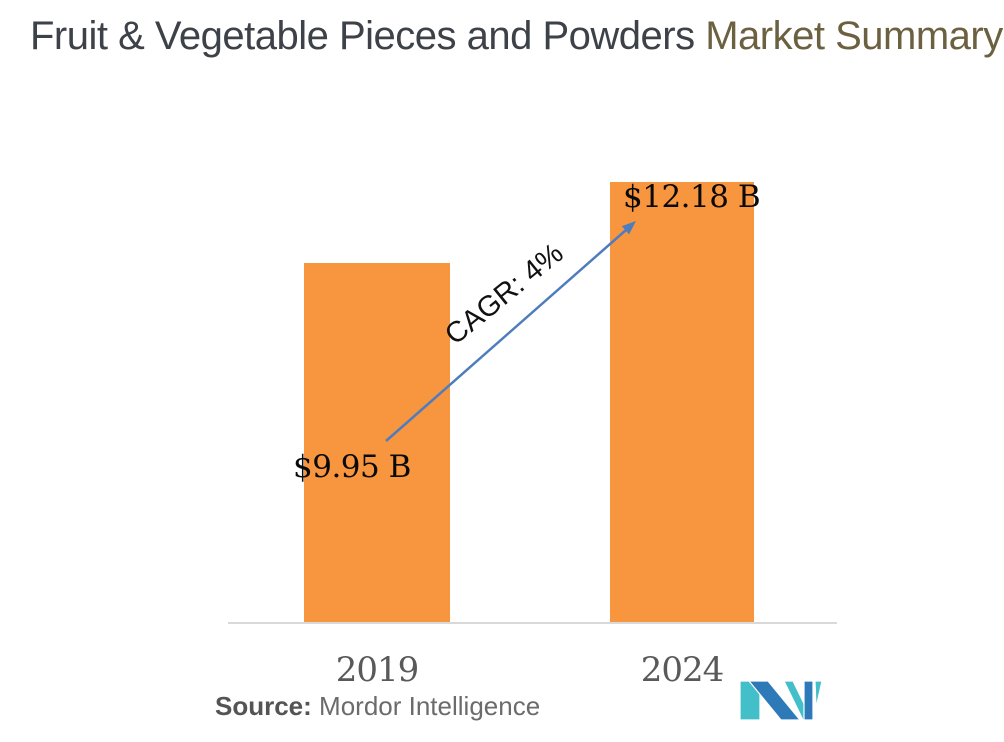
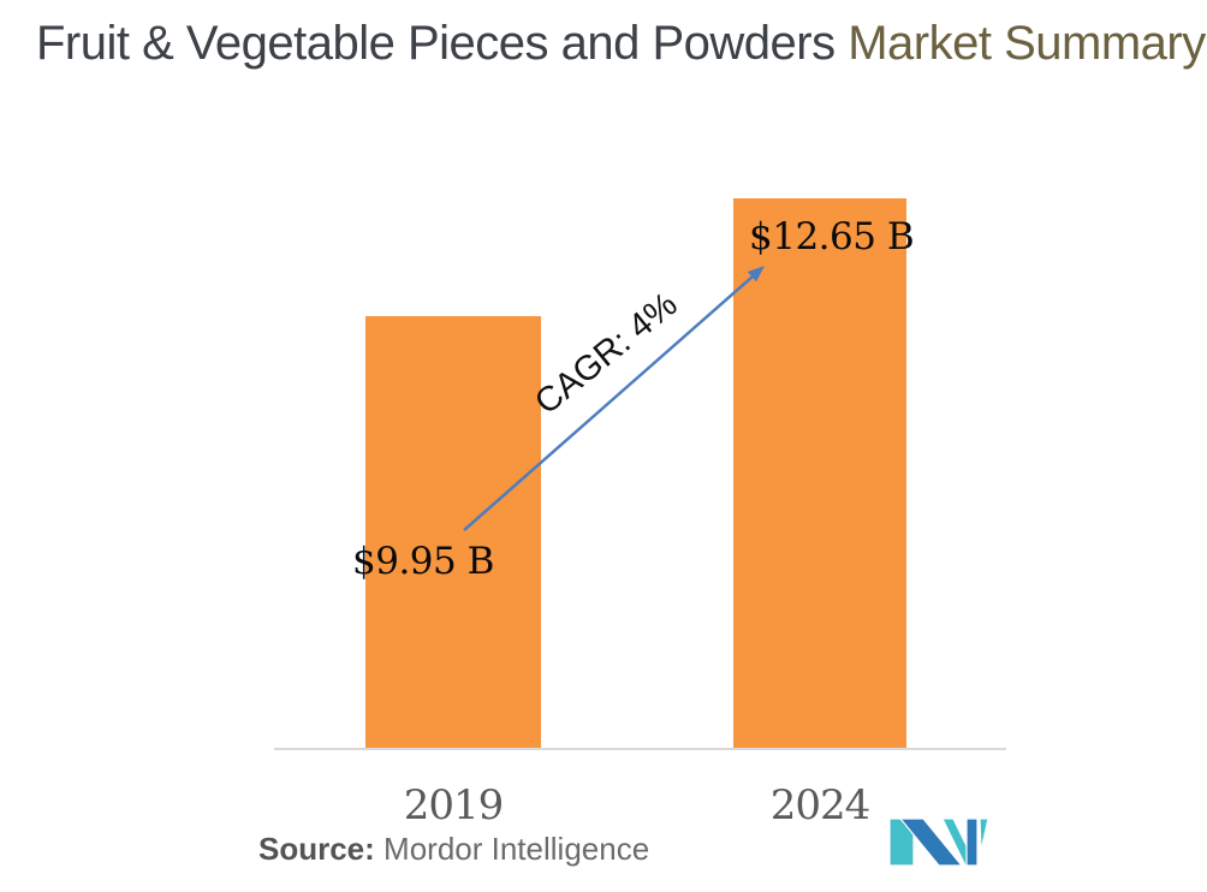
2024: $12.18 -> $12.65
